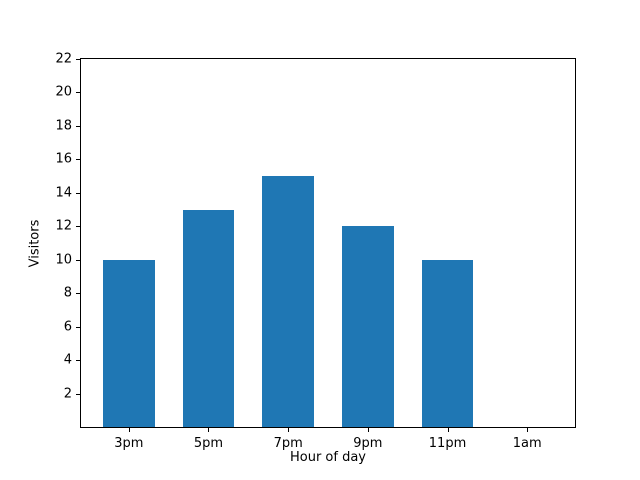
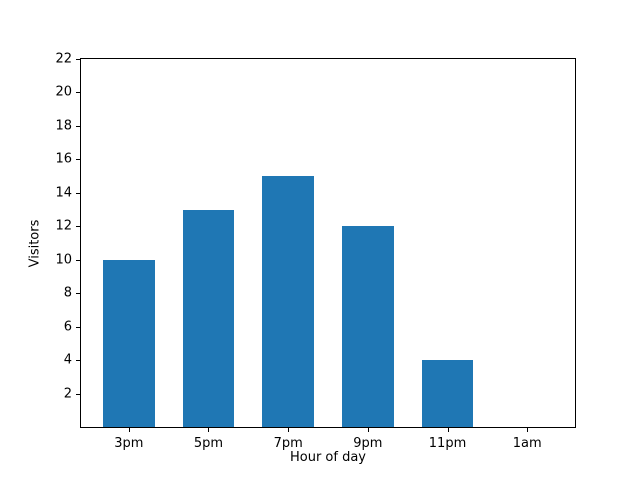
11pm: 10 -> 4
